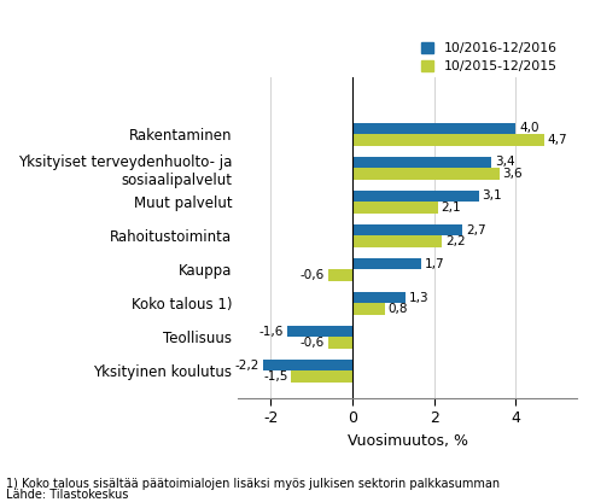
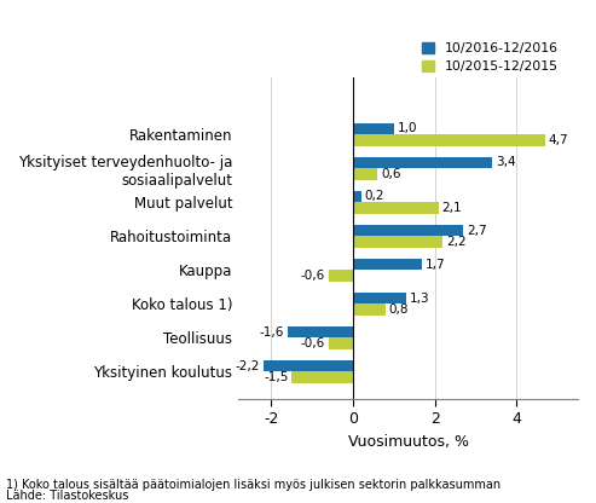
10/2016-12/2016/Rakentaminen: 4,0 -> 1,0
10/2015-12/2015/Yksityiset terveydenhuolto- ja sosiaalipalvelut: 3,6 -> 0,6
10/2016-12/2016/Muut palvelut: 3,1 -> 0,2
